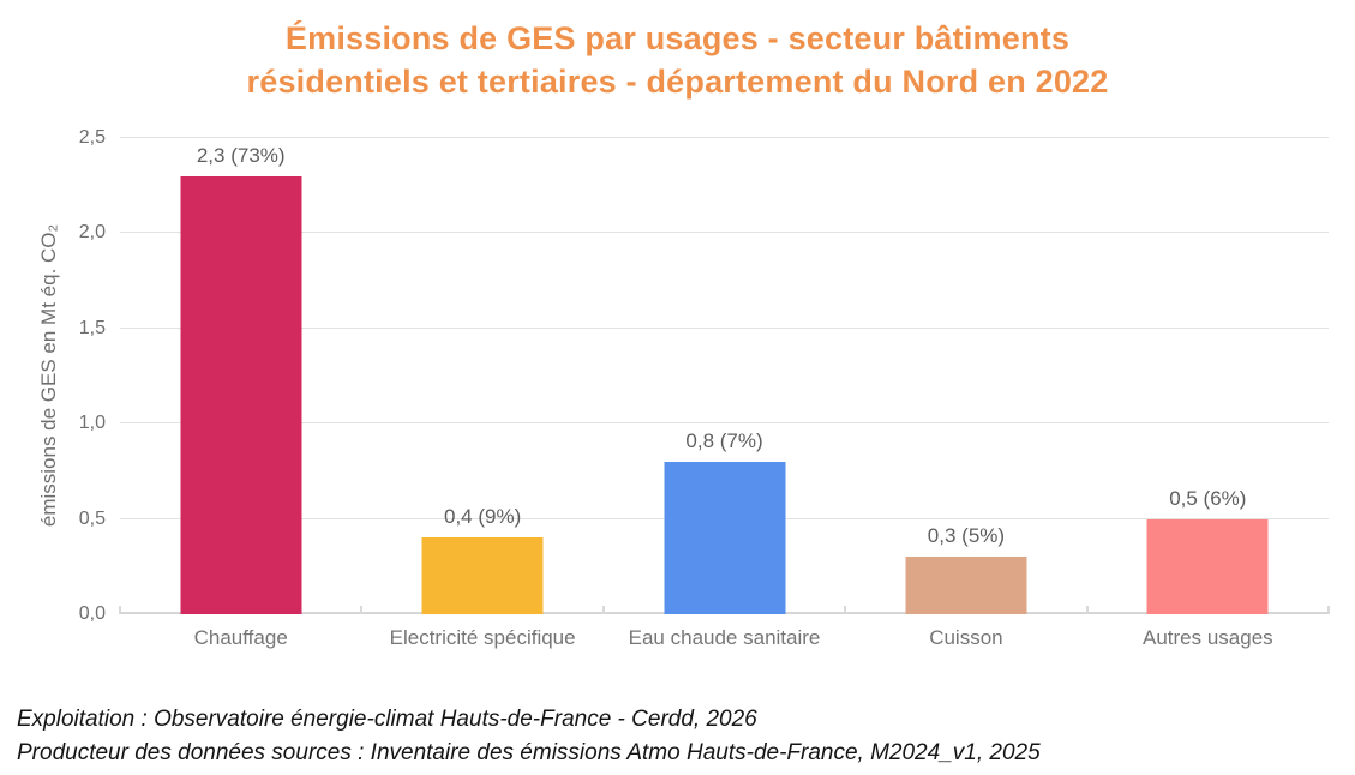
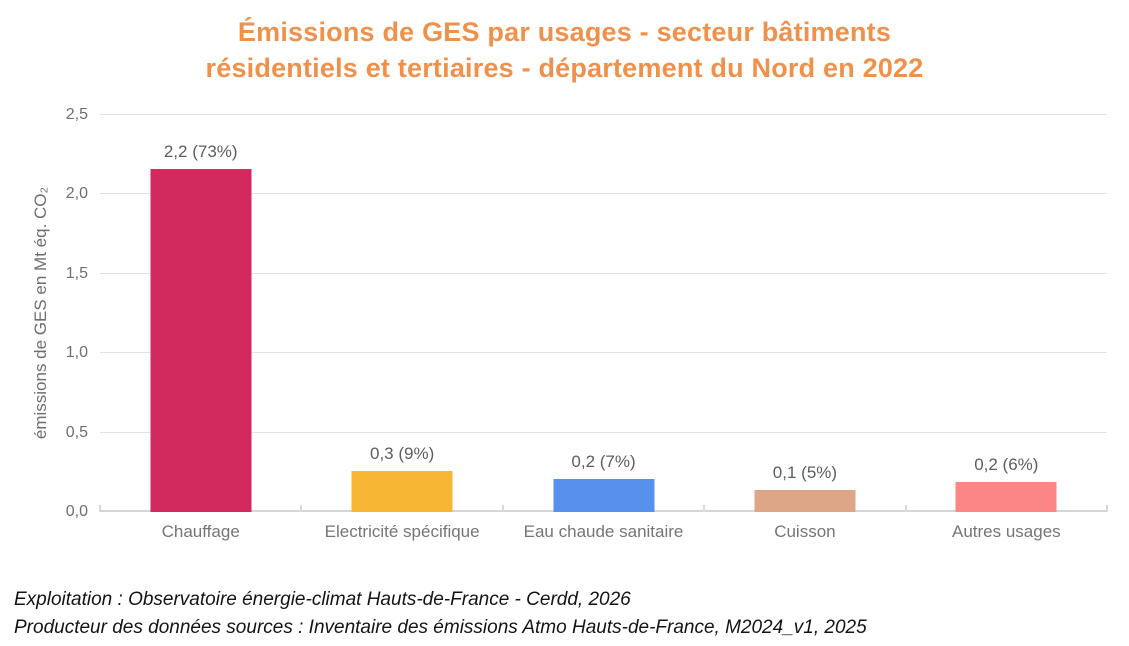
Chauffage: 2,3 -> 2,2
Electricité spécifique: 0,4 -> 0,3
Eau chaude sanitaire: 0,8 -> 0,2
Cuisson: 0,3 -> 0,1
Autres usages: 0,5 -> 0,2
